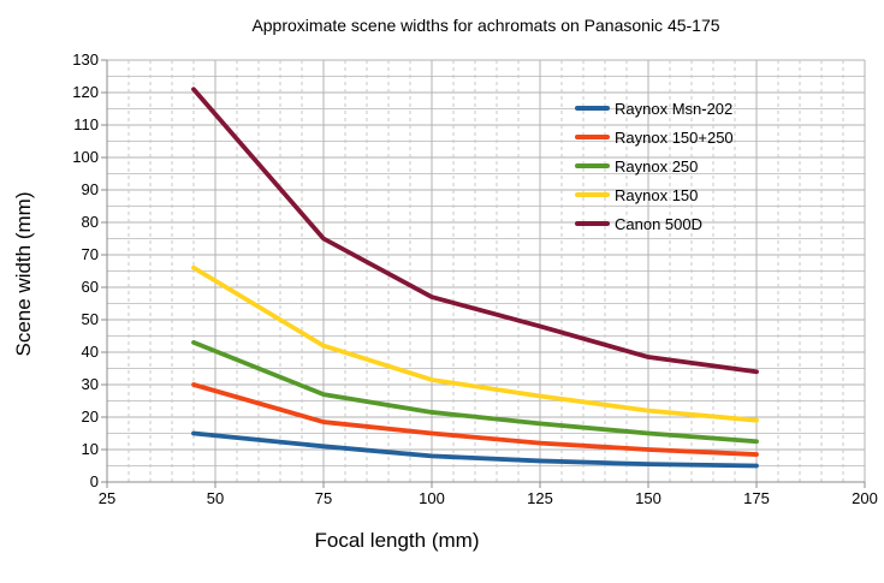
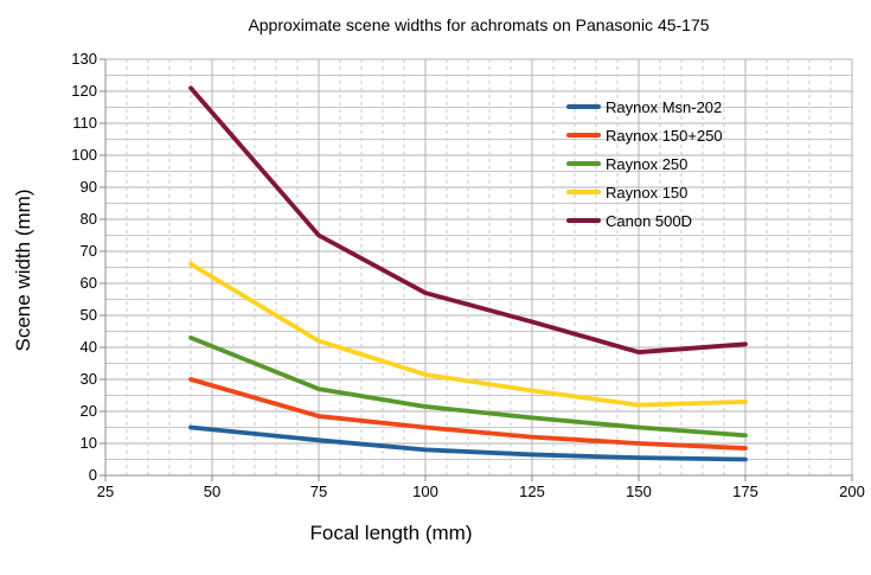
Raynox 150/175: 19 -> 23
Canon 500D/175: 34 -> 41
